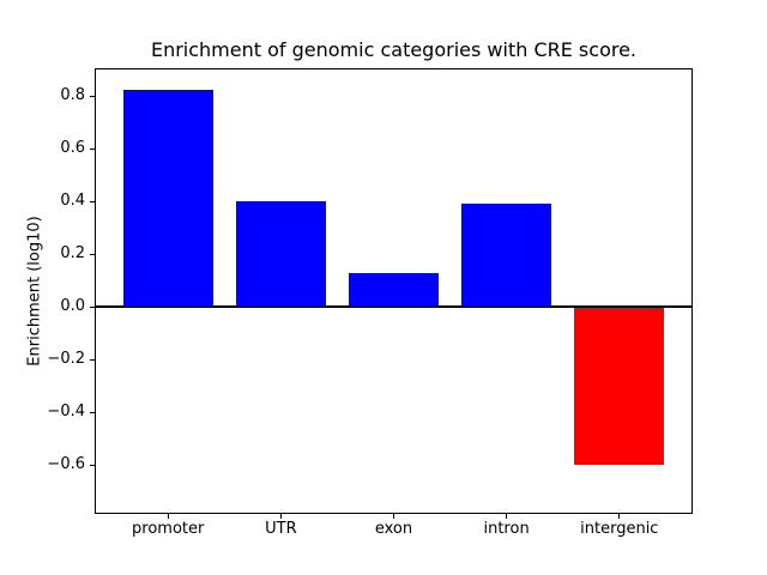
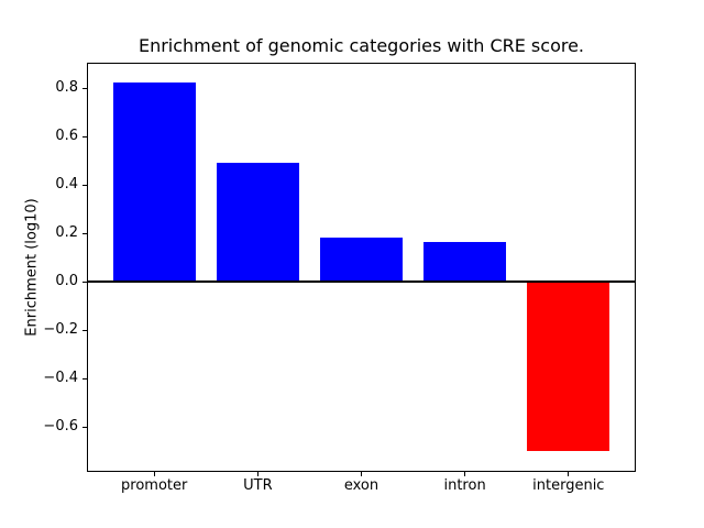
UTR: 0.40 -> 0.49
exon: 0.13 -> 0.18
intron: 0.39 -> 0.17
intergenic: -0.60 -> -0.70
